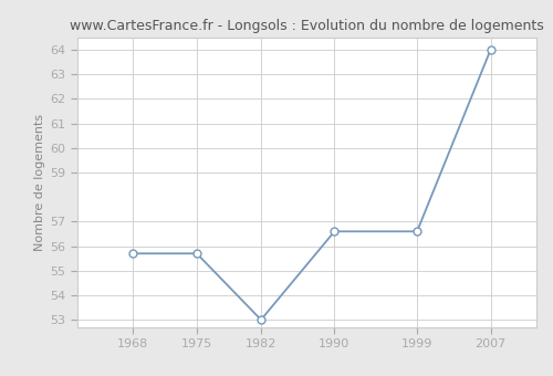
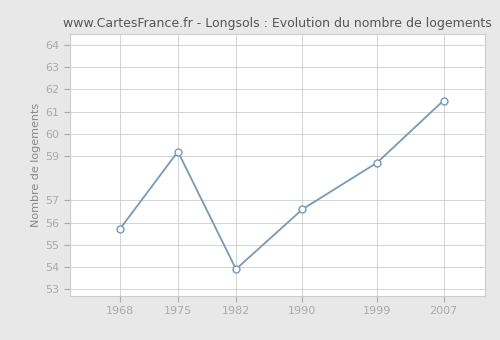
1975: 55.7 -> 59.2
1982: 53.0 -> 53.9
1999: 56.6 -> 58.7
2007: 64.0 -> 61.5
